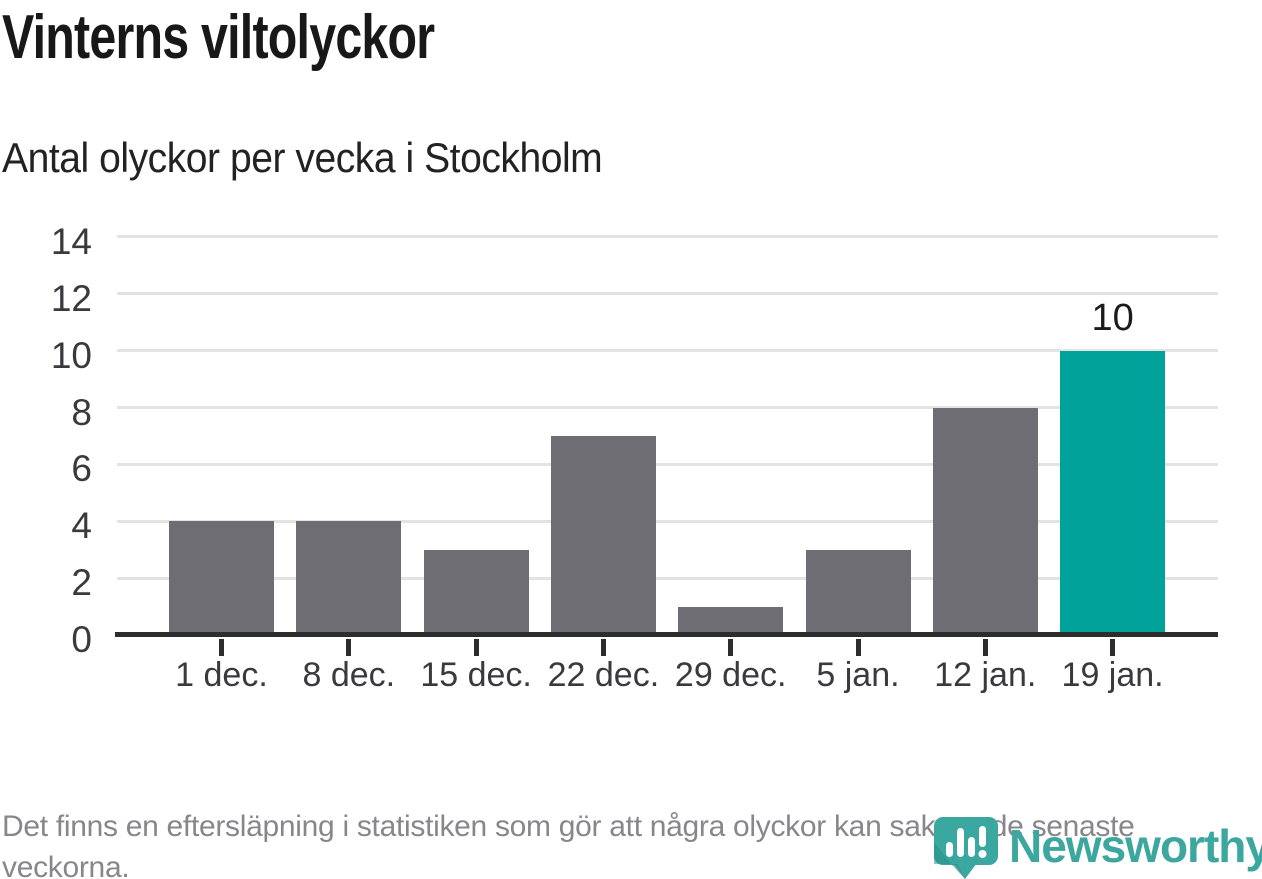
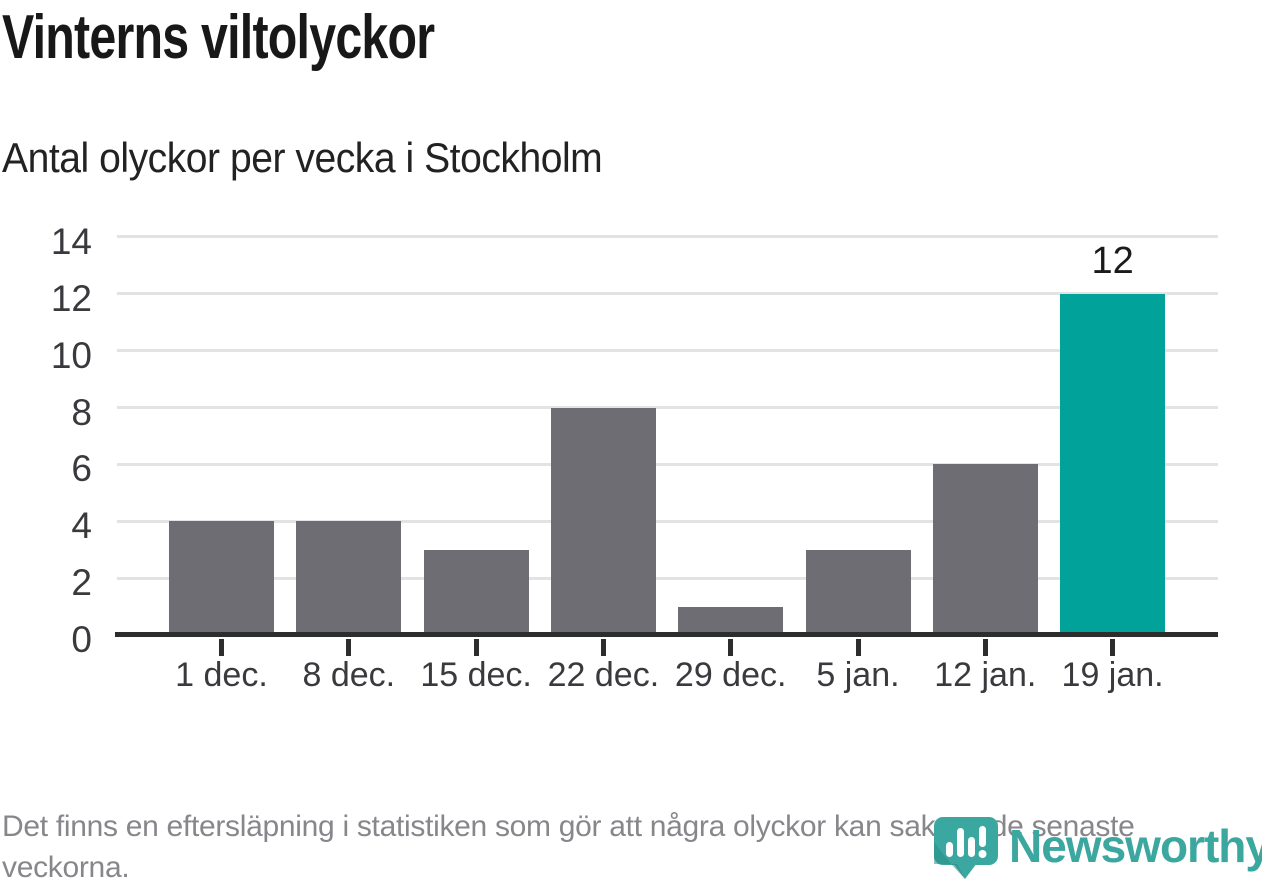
22 dec.: 7 -> 8
12 jan.: 8 -> 6
19 jan.: 10 -> 12
